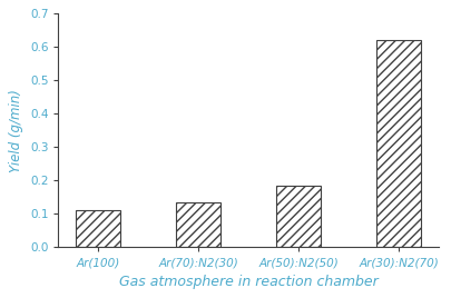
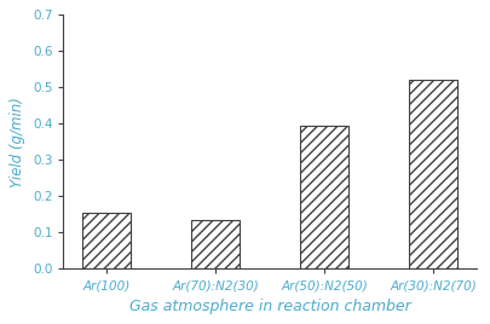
Ar(100): 0.110 -> 0.155
Ar(50):N2(50): 0.185 -> 0.395
Ar(30):N2(70): 0.620 -> 0.520
